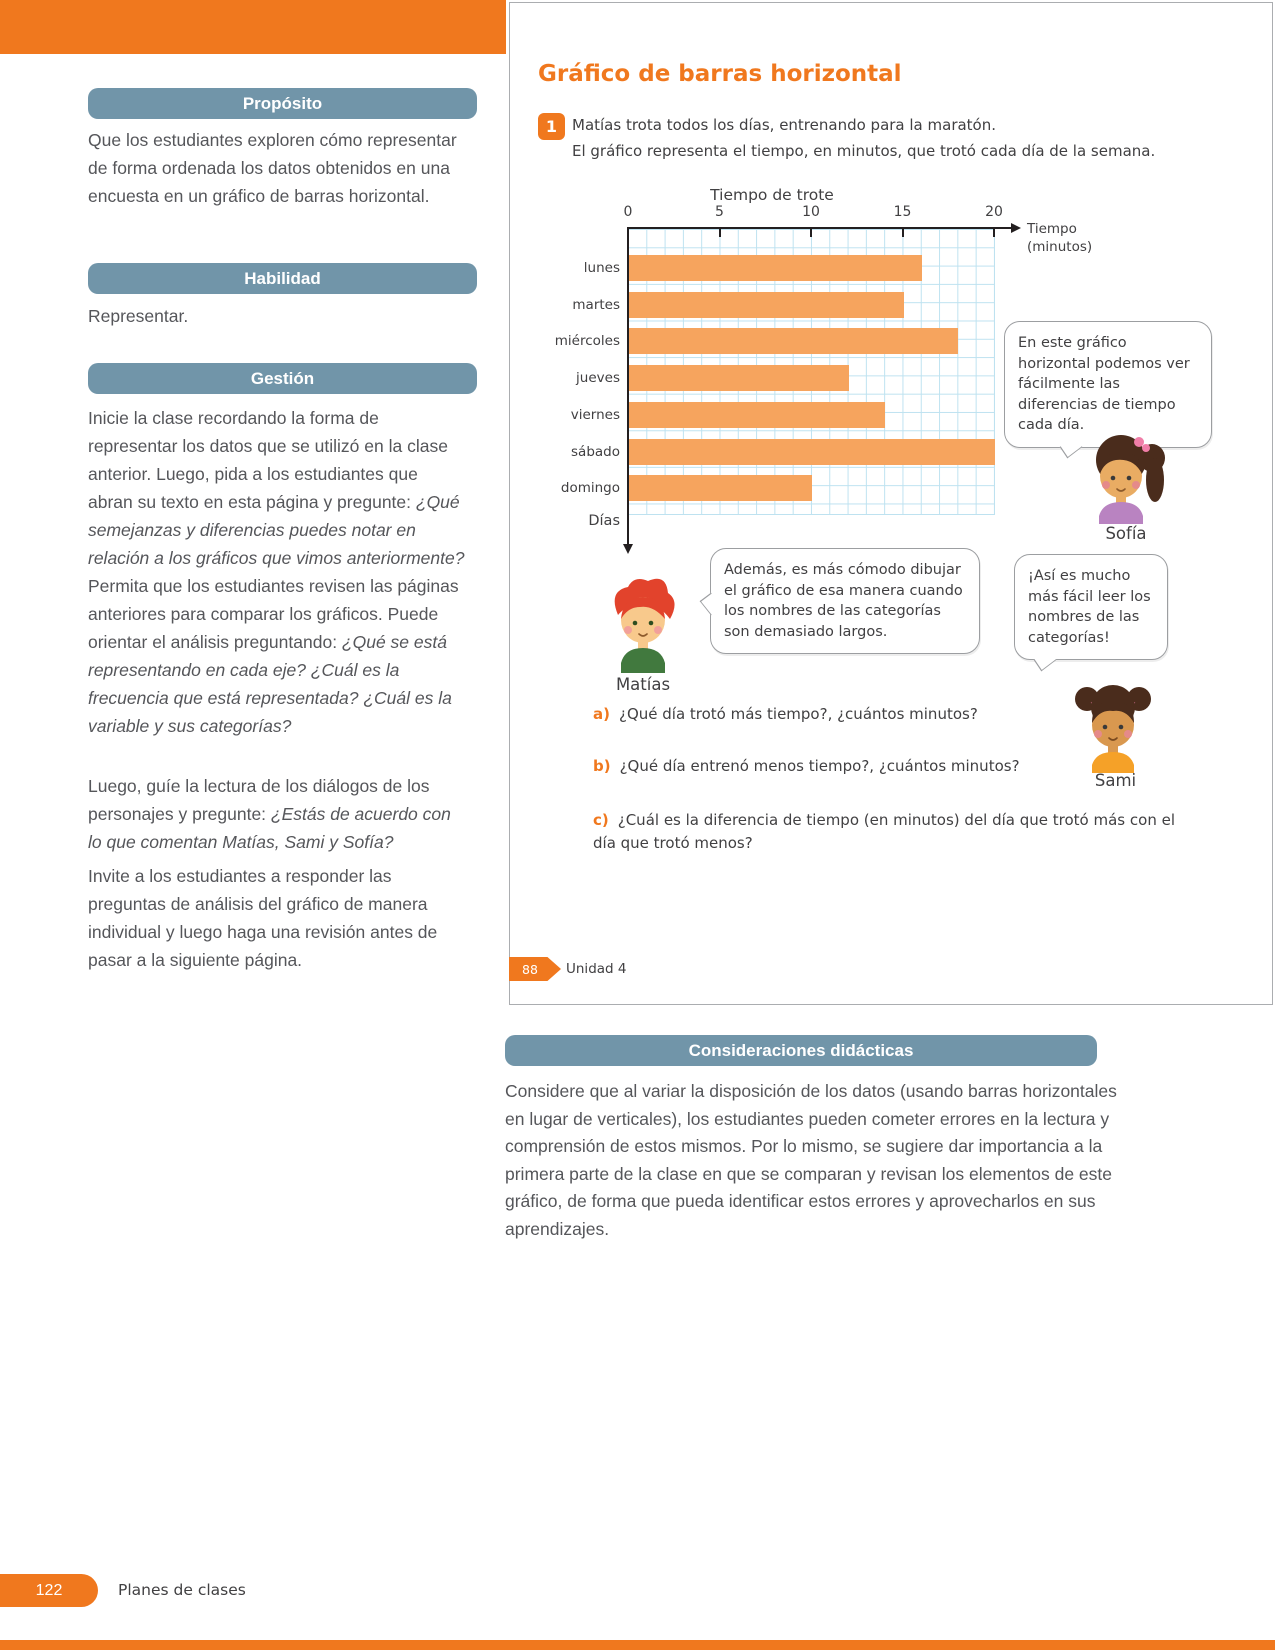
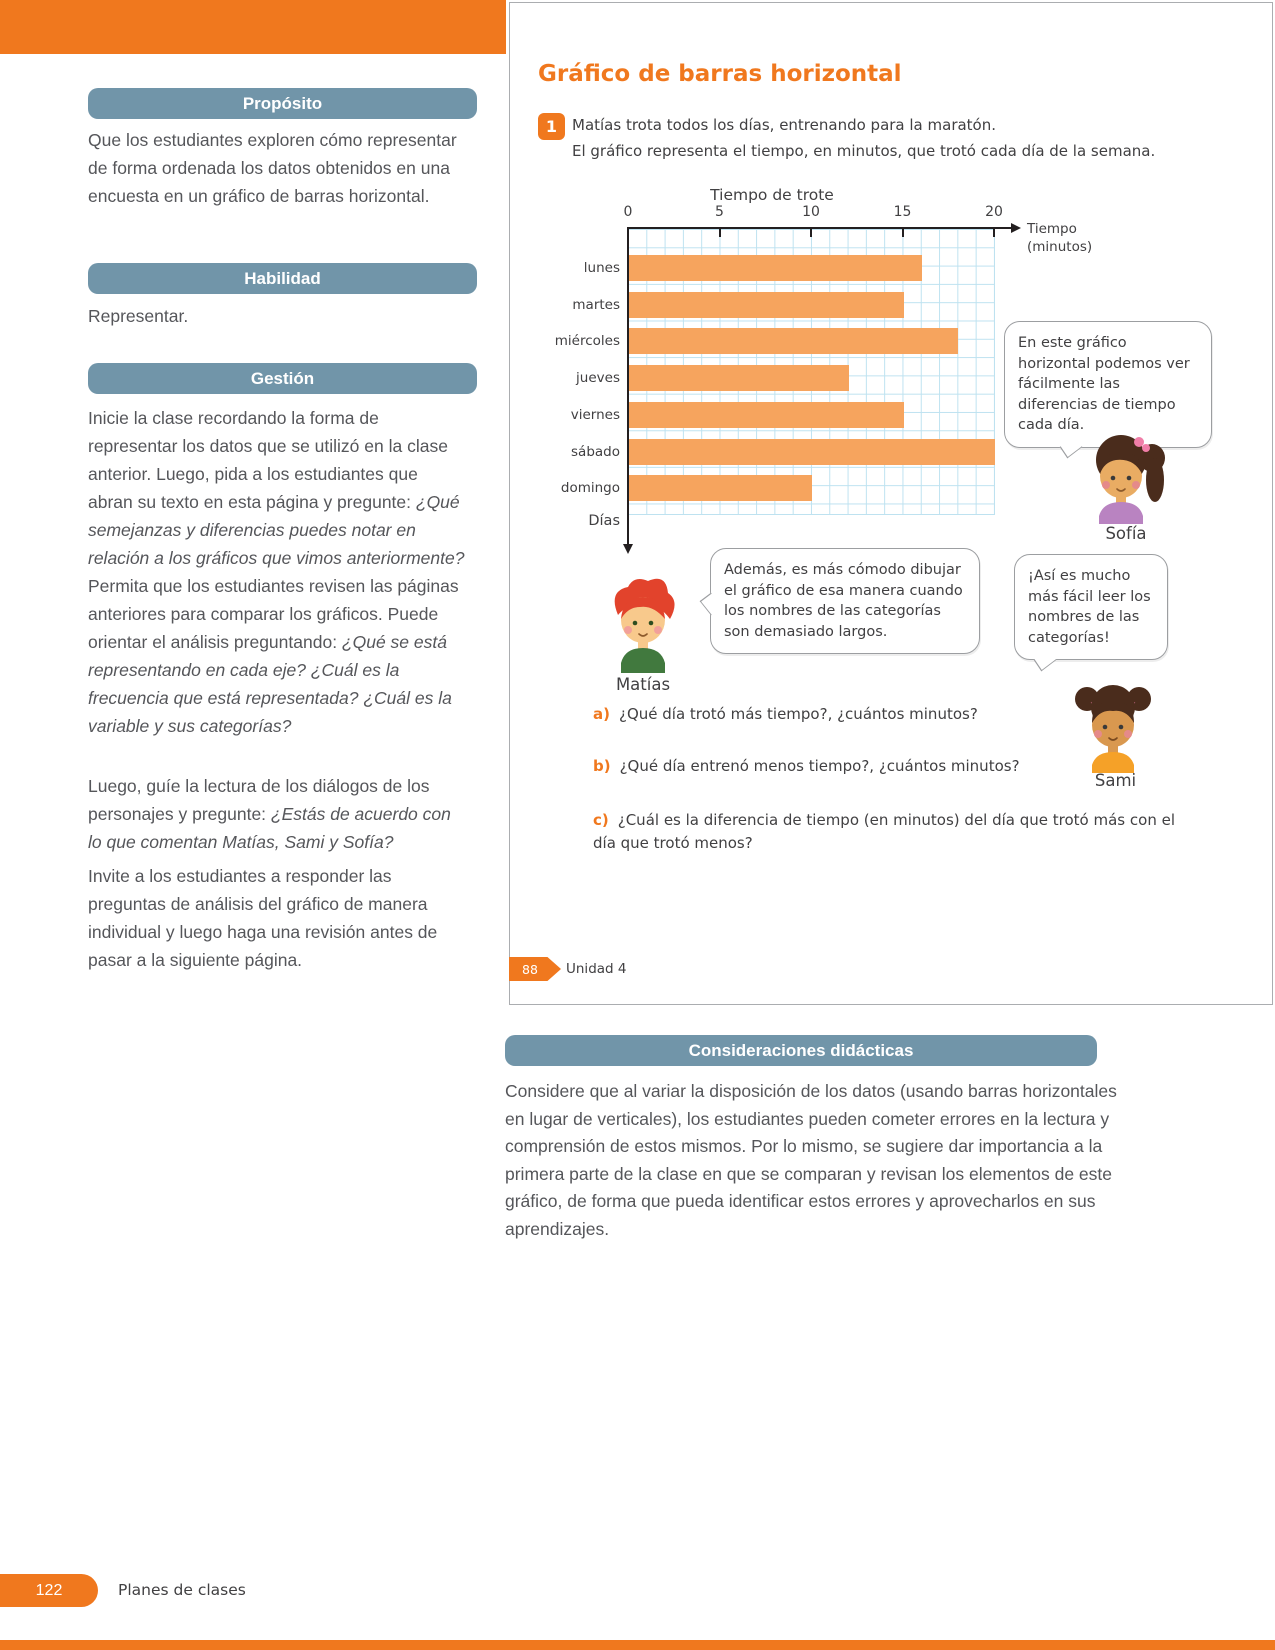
viernes: 14 -> 15
